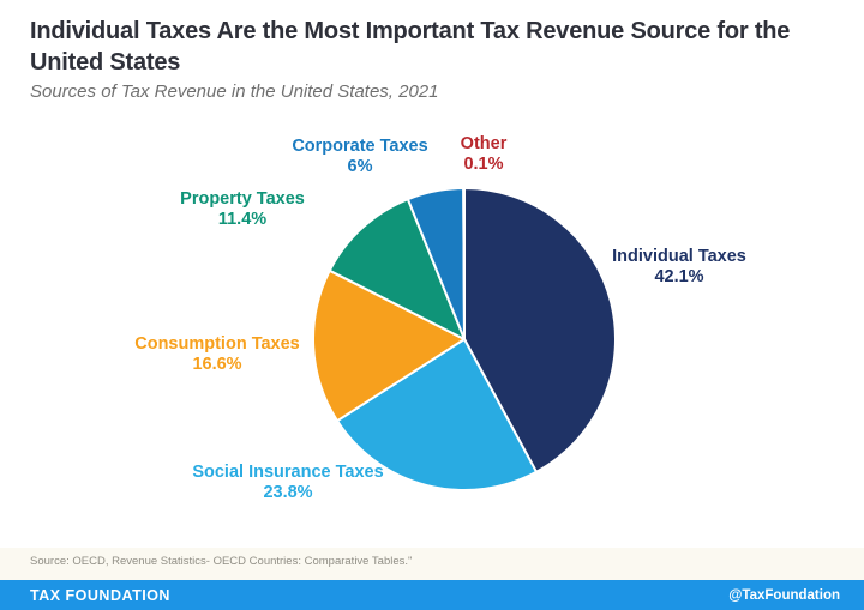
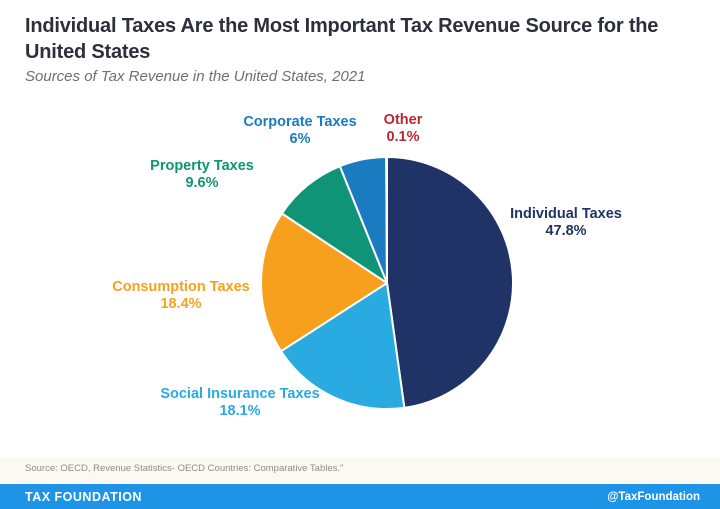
Individual Taxes: 42.1% -> 47.8%
Social Insurance Taxes: 23.8% -> 18.1%
Consumption Taxes: 16.6% -> 18.4%
Property Taxes: 11.4% -> 9.6%
